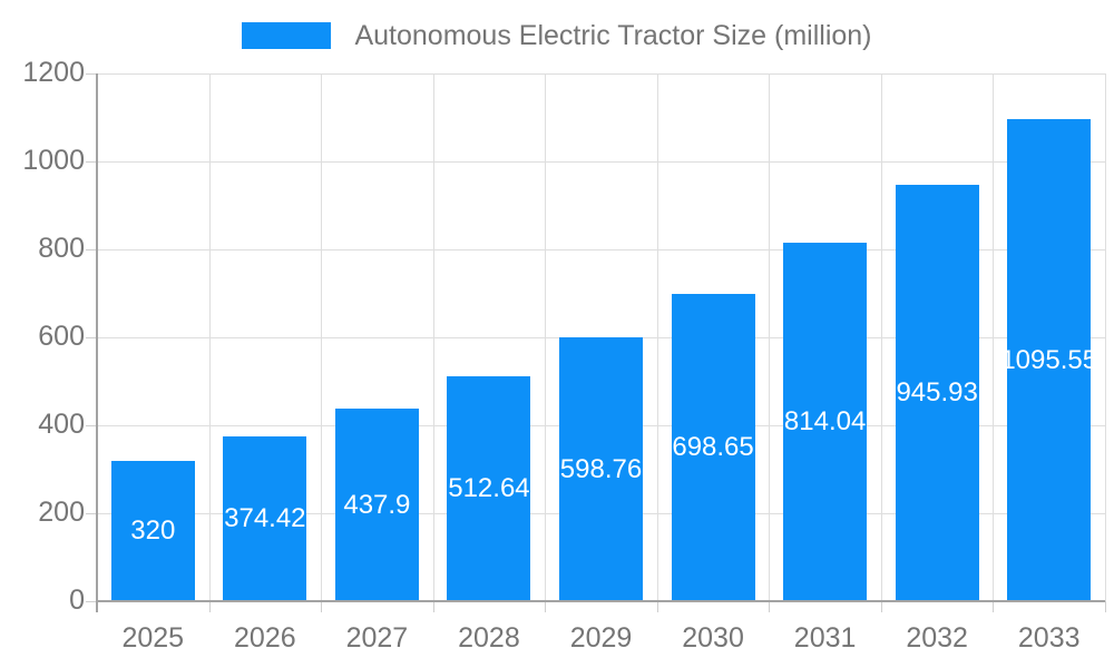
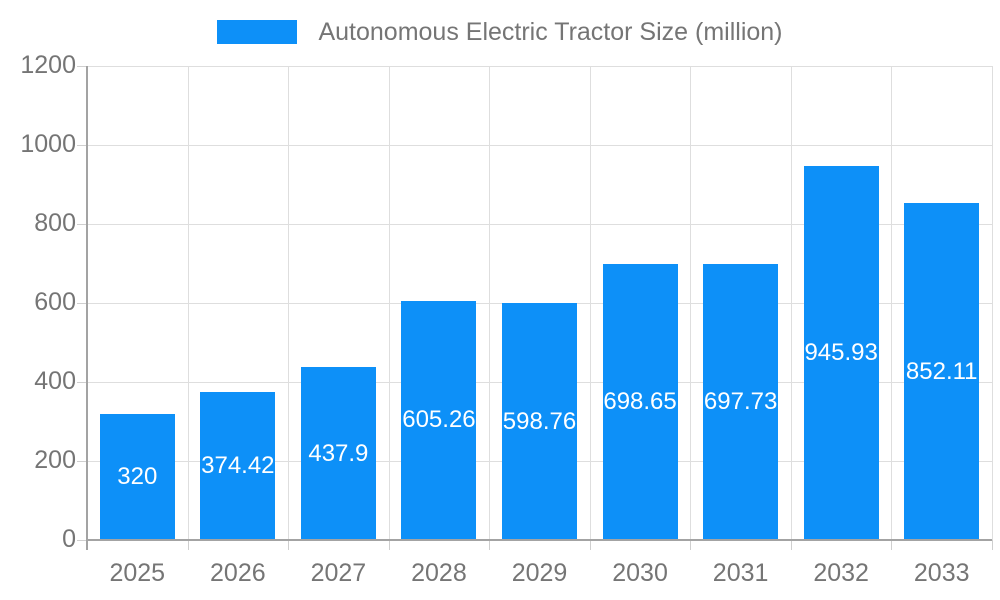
2028: 512.64 -> 605.26
2031: 814.04 -> 697.73
2033: 1095.55 -> 852.11
